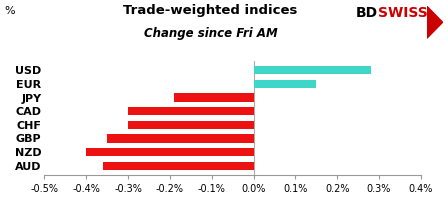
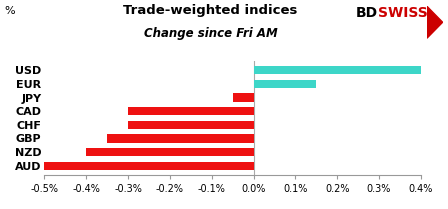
USD: 0.28% -> 0.40%
JPY: -0.19% -> -0.05%
AUD: -0.36% -> -0.50%
